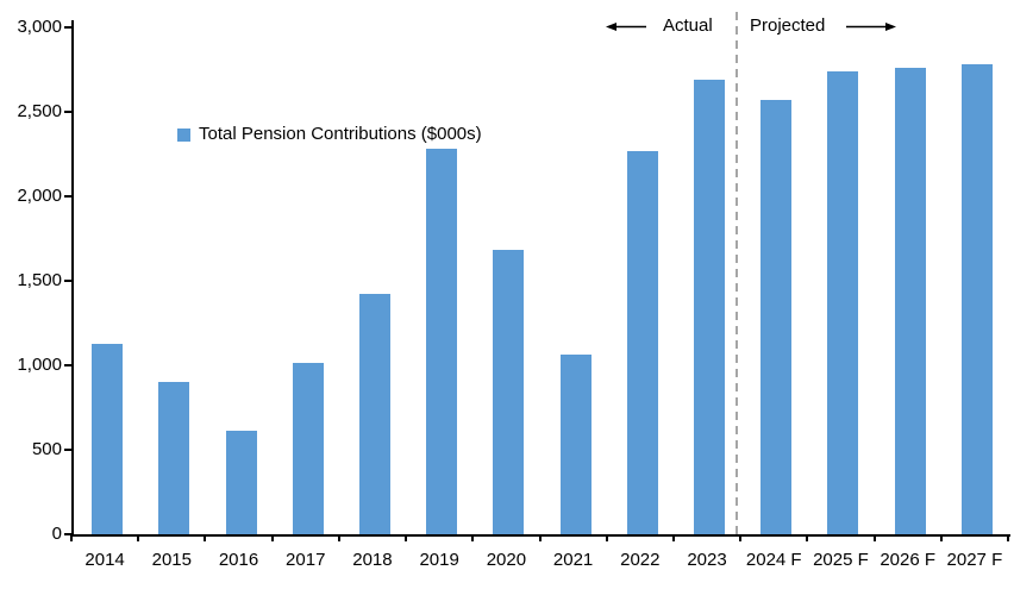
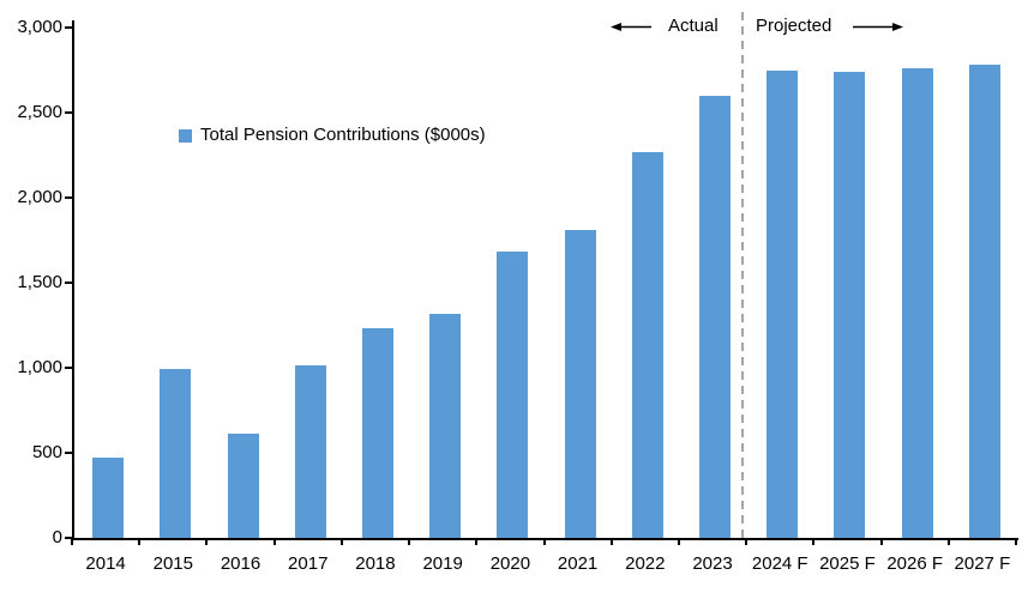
2014: 1130 -> 470
2015: 900 -> 990
2018: 1420 -> 1230
2019: 2280 -> 1320
2021: 1060 -> 1810
2023: 2690 -> 2600
2024 F: 2570 -> 2740
